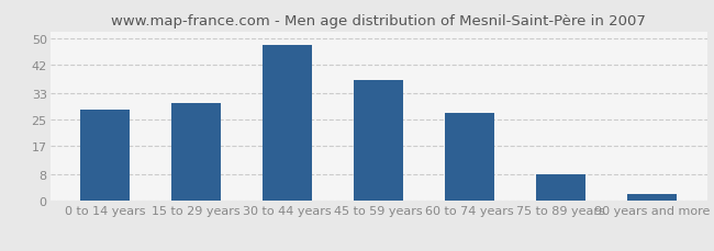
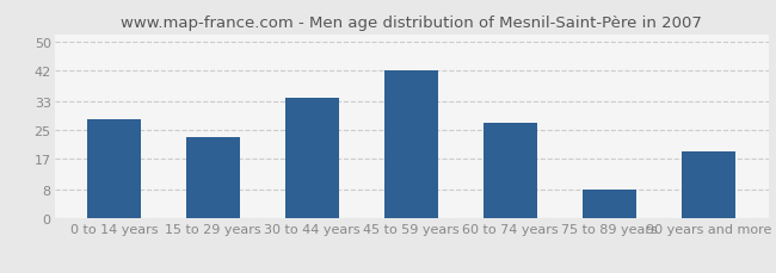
15 to 29 years: 30 -> 23
30 to 44 years: 48 -> 34
45 to 59 years: 37 -> 42
90 years and more: 2 -> 19
